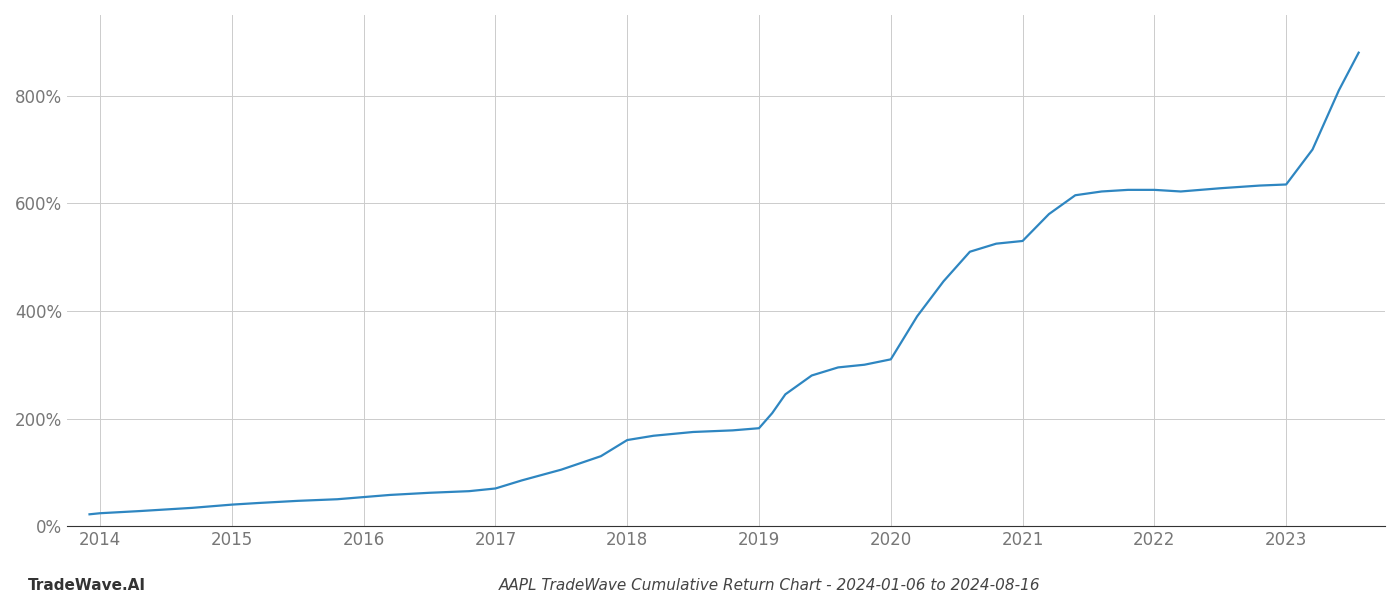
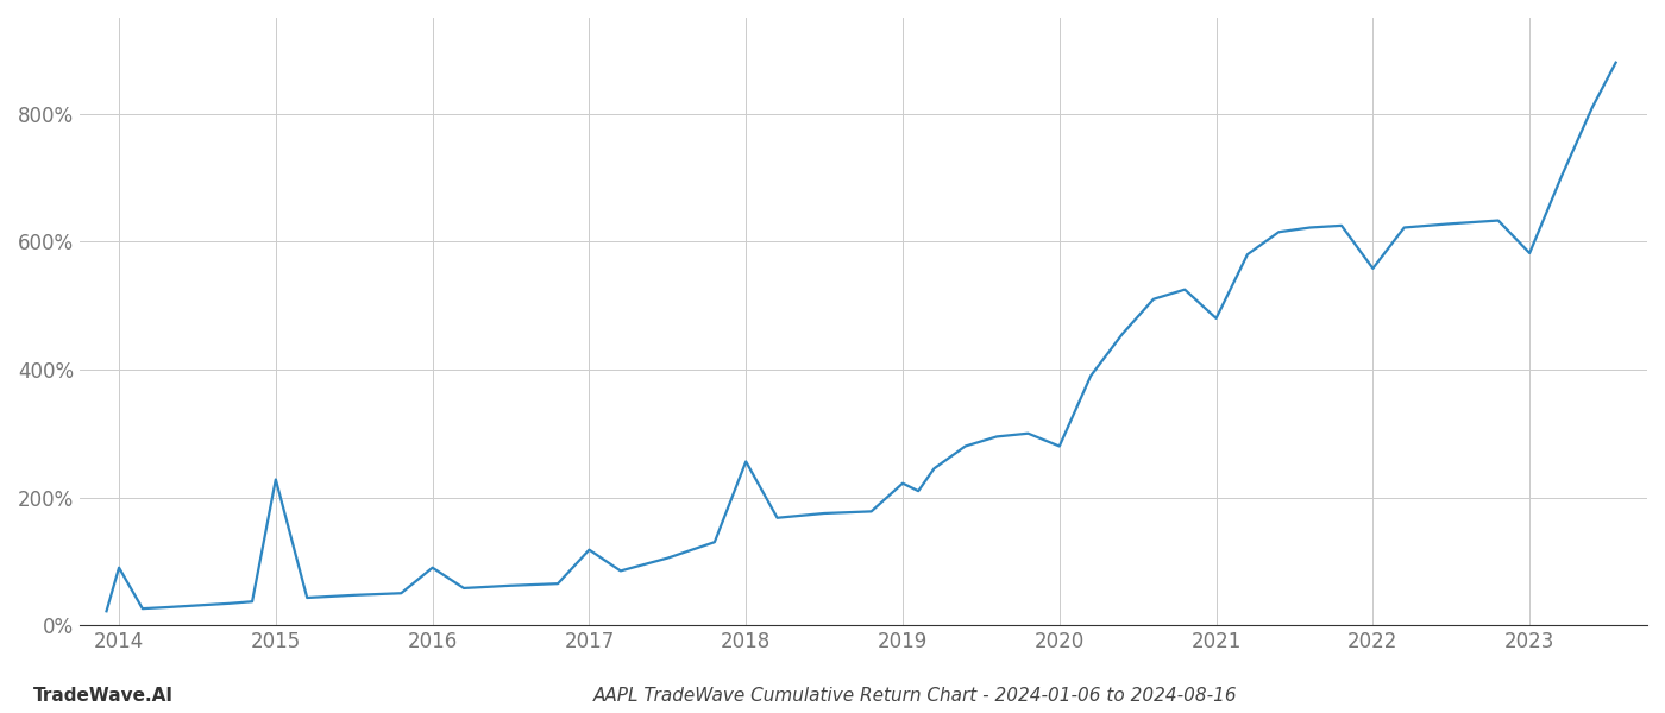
2014: 24% -> 90%
2015: 40% -> 228%
2016: 54% -> 90%
2017: 70% -> 118%
2018: 160% -> 256%
2019: 182% -> 222%
2020: 310% -> 280%
2021: 530% -> 480%
2022: 625% -> 558%
2023: 635% -> 582%
